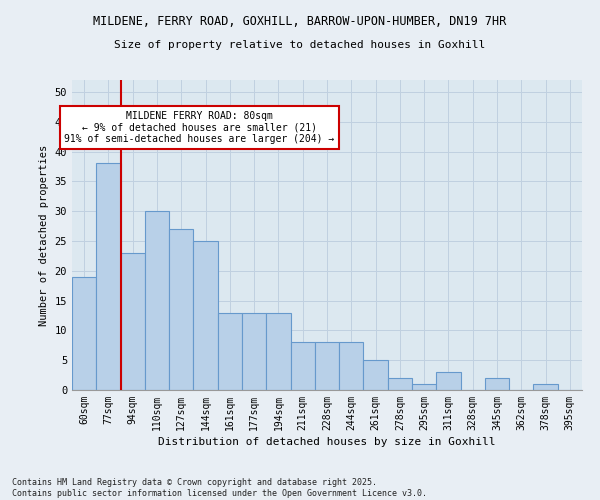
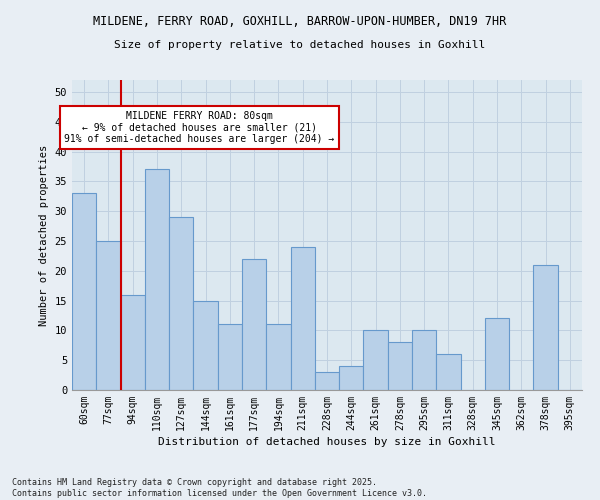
60sqm: 19 -> 33
77sqm: 38 -> 25
94sqm: 23 -> 16
110sqm: 30 -> 37
127sqm: 27 -> 29
144sqm: 25 -> 15
161sqm: 13 -> 11
177sqm: 13 -> 22
194sqm: 13 -> 11
211sqm: 8 -> 24
228sqm: 8 -> 3
244sqm: 8 -> 4
261sqm: 5 -> 10
278sqm: 2 -> 8
295sqm: 1 -> 10
311sqm: 3 -> 6
345sqm: 2 -> 12
378sqm: 1 -> 21
